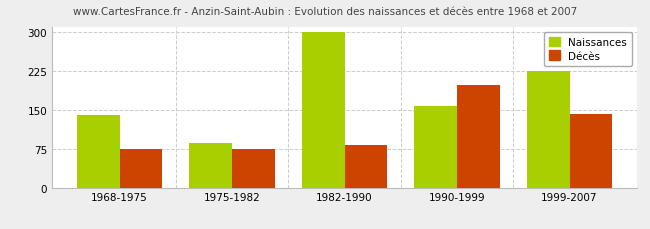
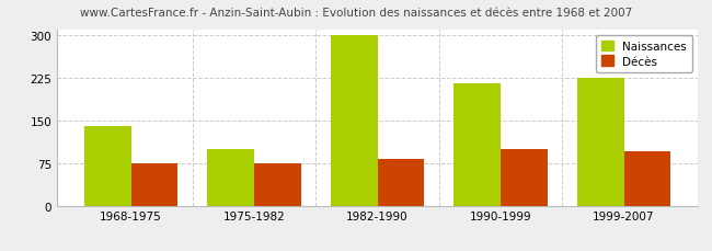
Naissances/1975-1982: 86 -> 100
Naissances/1990-1999: 158 -> 215
Décès/1990-1999: 198 -> 100
Décès/1999-2007: 142 -> 95
